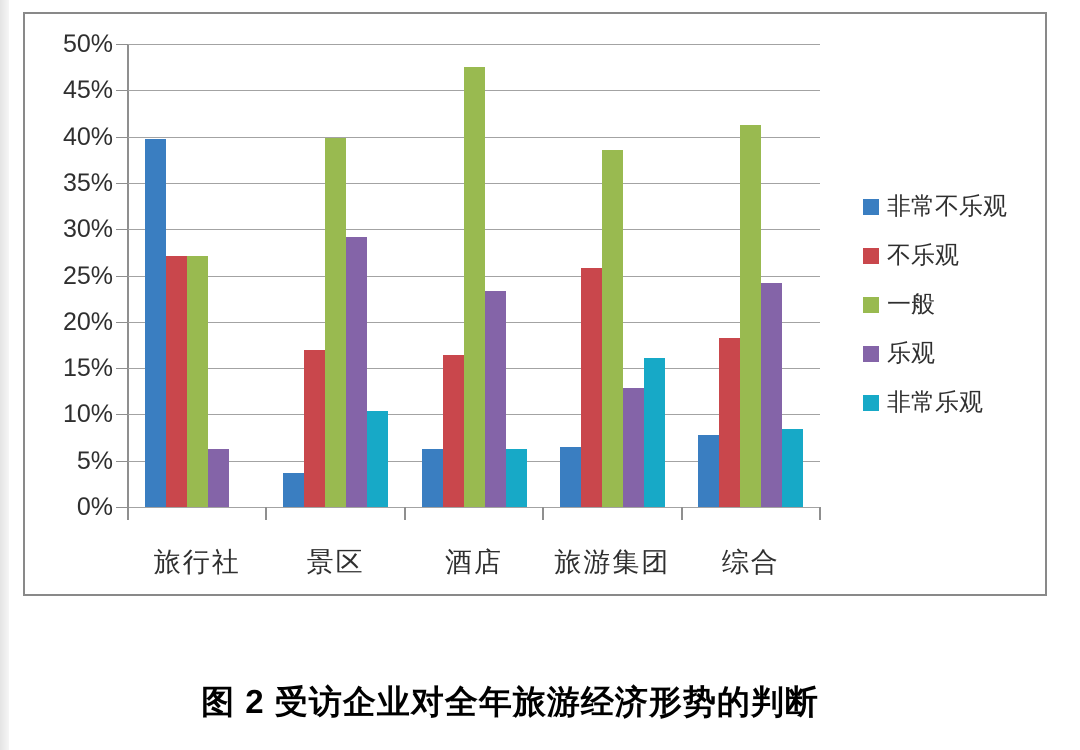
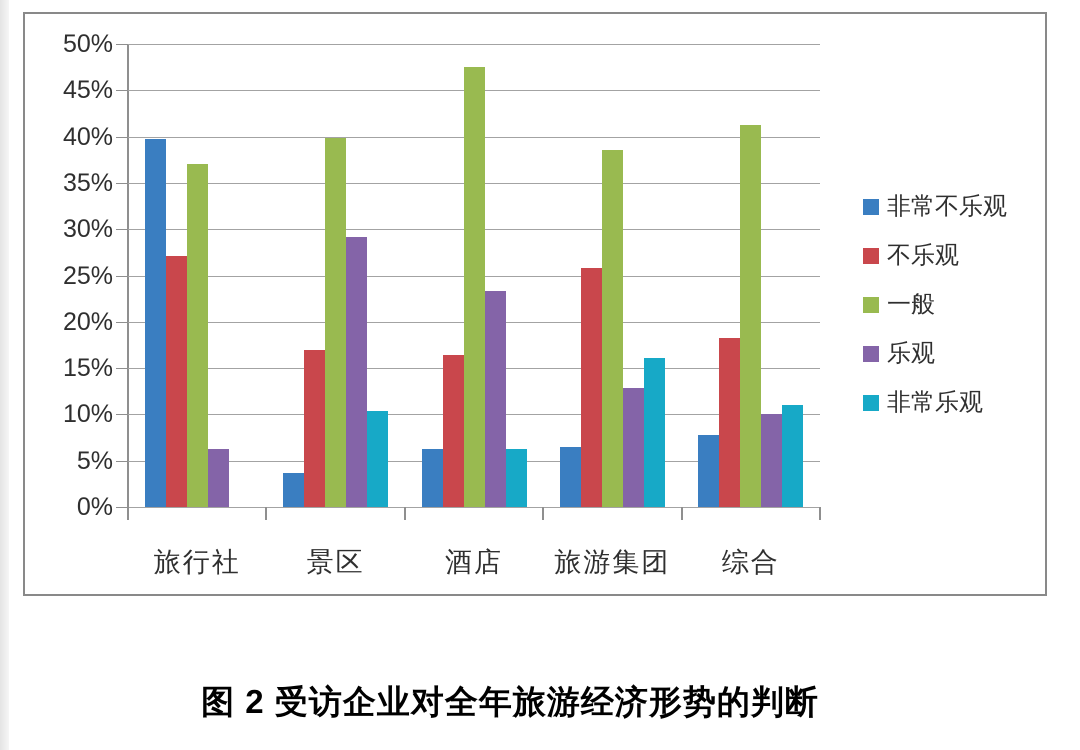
一般/旅行社: 27% -> 37%
乐观/综合: 24% -> 10%
非常乐观/综合: 8% -> 11%
